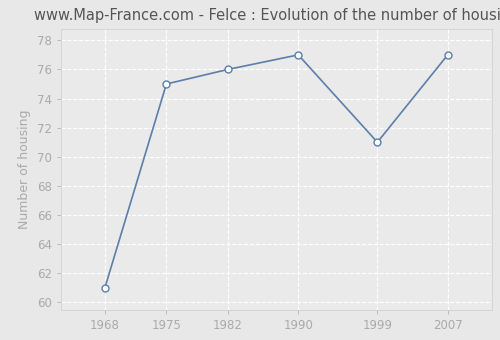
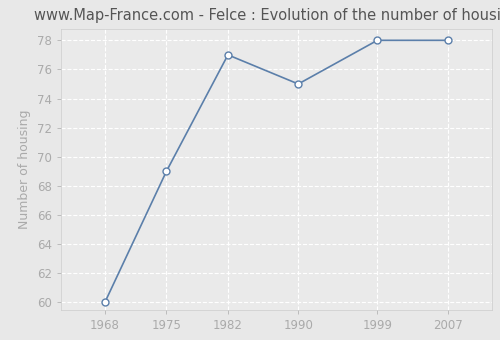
1968: 61 -> 60
1975: 75 -> 69
1982: 76 -> 77
1990: 77 -> 75
1999: 71 -> 78
2007: 77 -> 78
